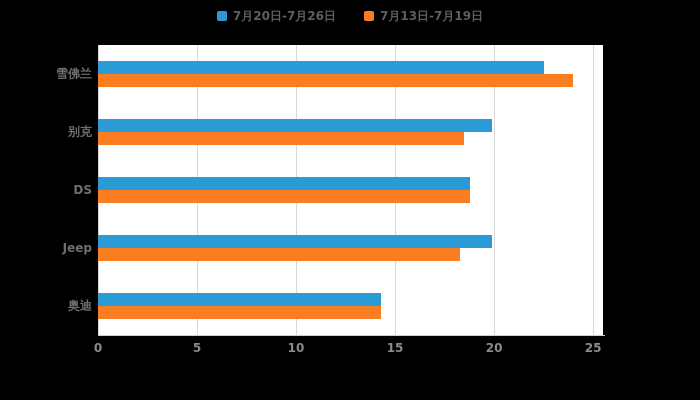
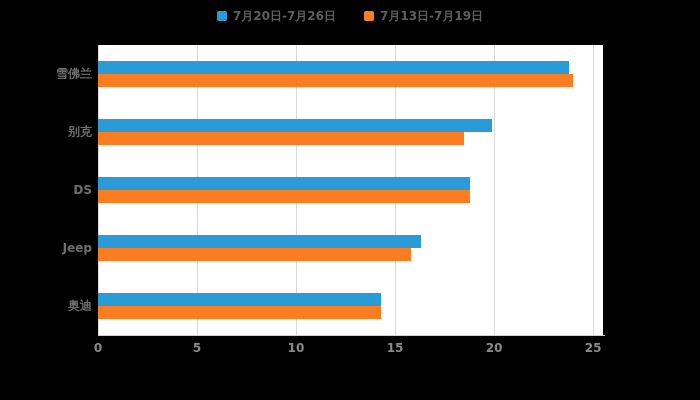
7月20日-7月26日/雪佛兰: 22.5 -> 23.8
7月20日-7月26日/Jeep: 19.9 -> 16.3
7月13日-7月19日/Jeep: 18.3 -> 15.8
